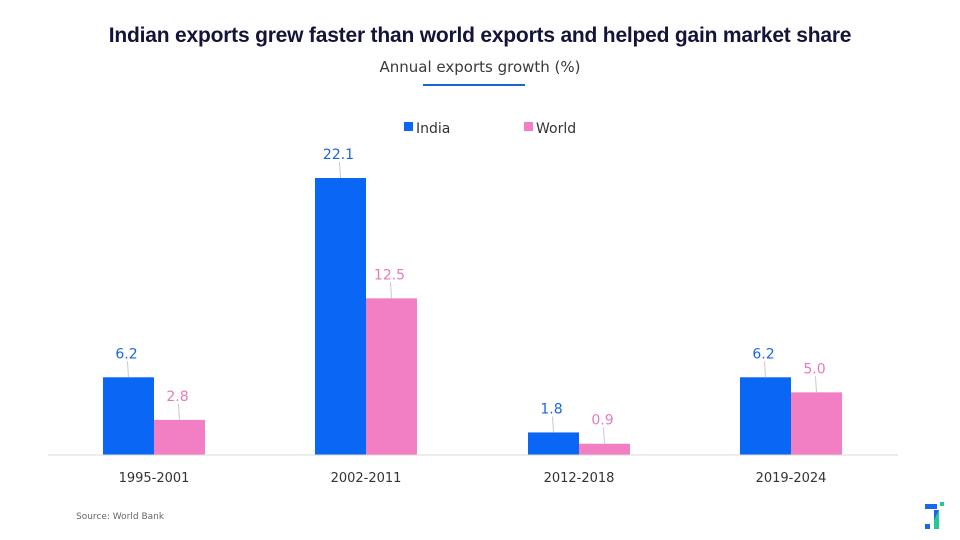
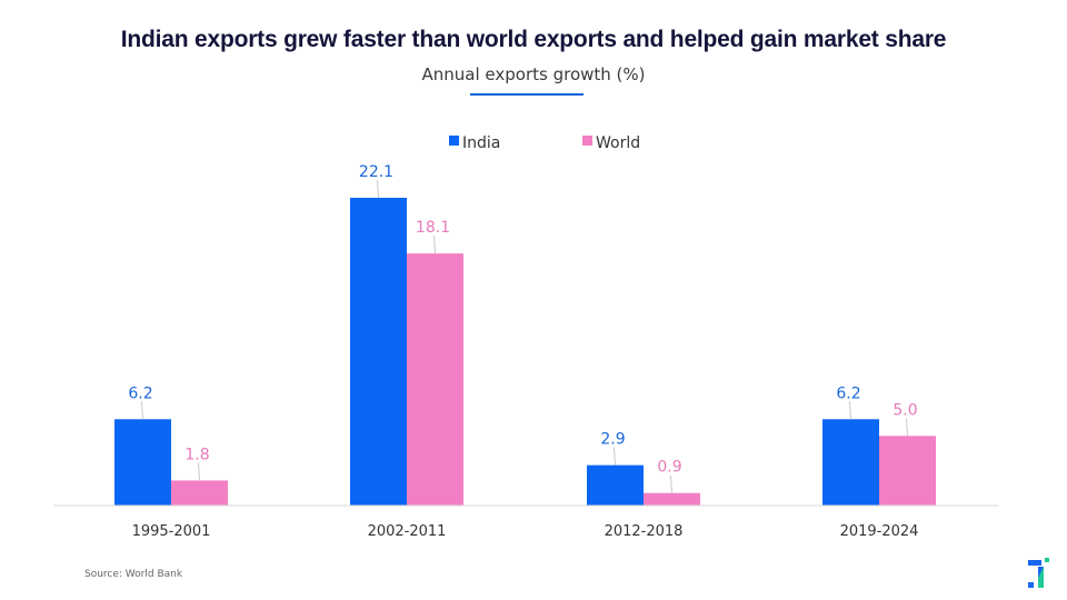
World/1995-2001: 2.8 -> 1.8
World/2002-2011: 12.5 -> 18.1
India/2012-2018: 1.8 -> 2.9
